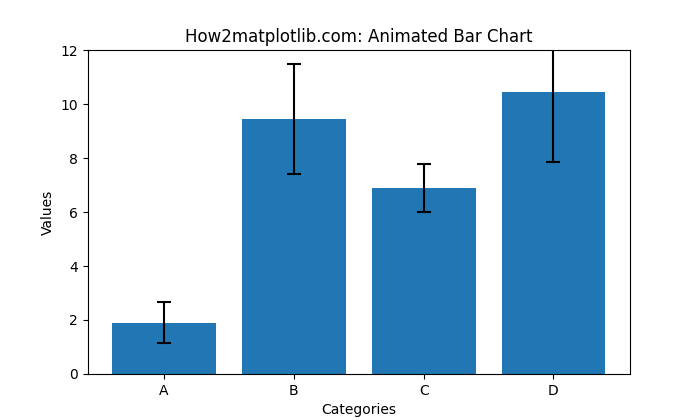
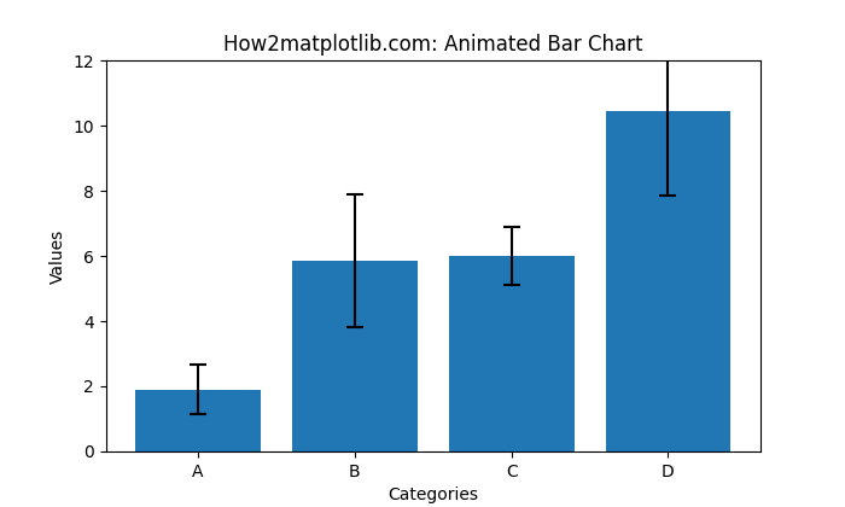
B: 9.45 -> 5.85
C: 6.90 -> 6.00
